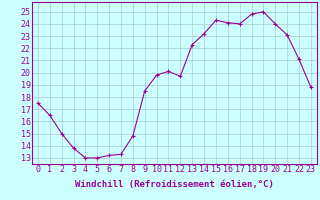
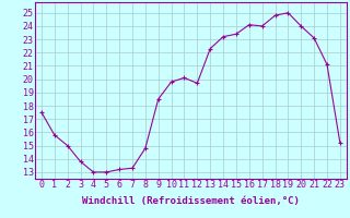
1: 16.5 -> 15.8
15: 24.3 -> 23.4
23: 18.8 -> 15.2
